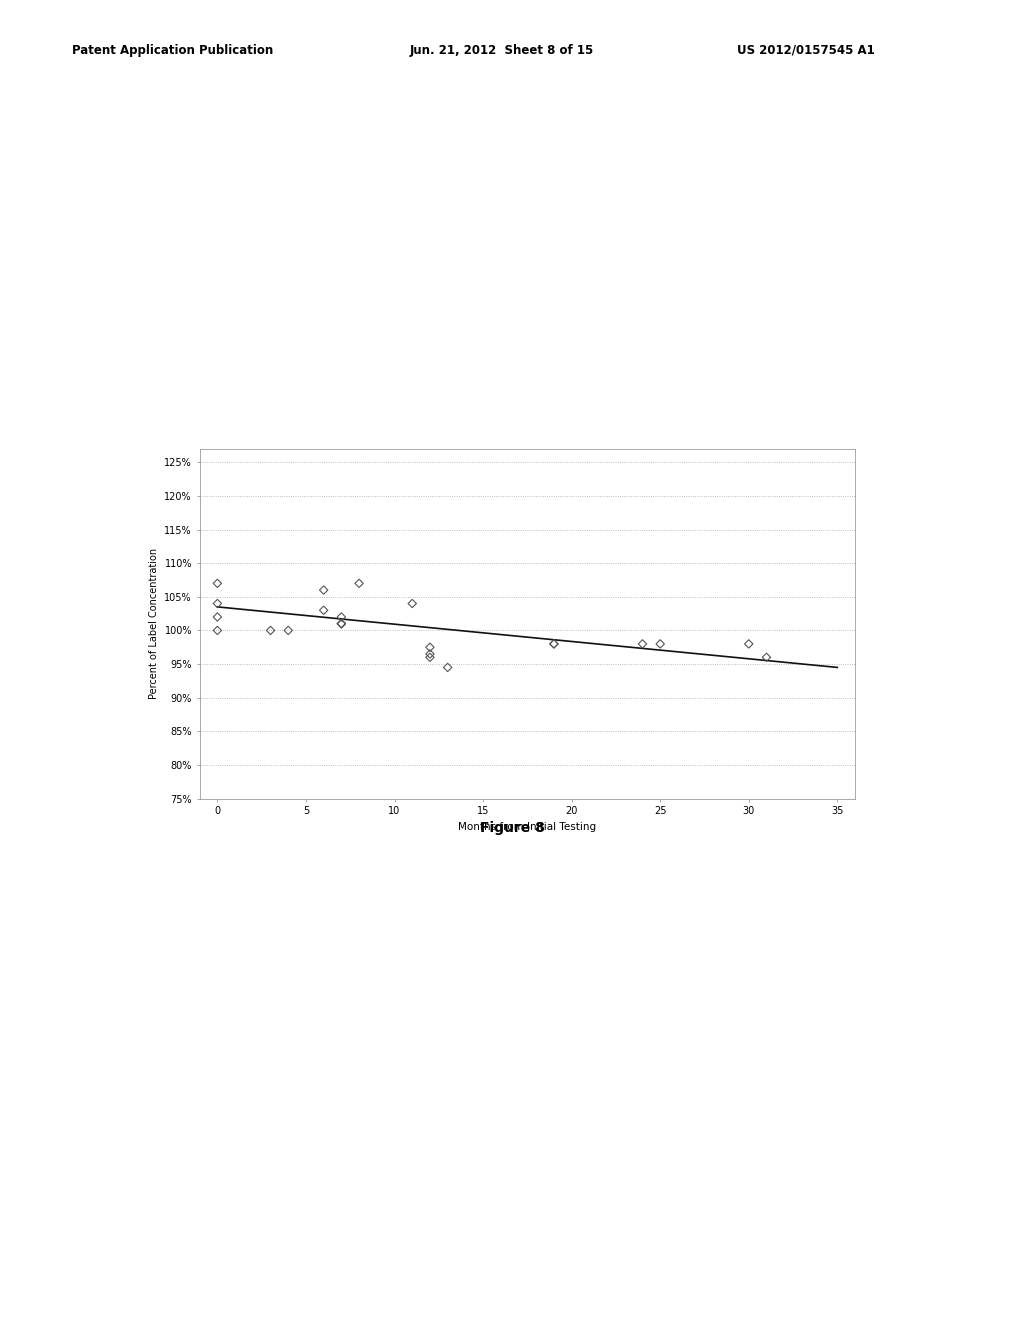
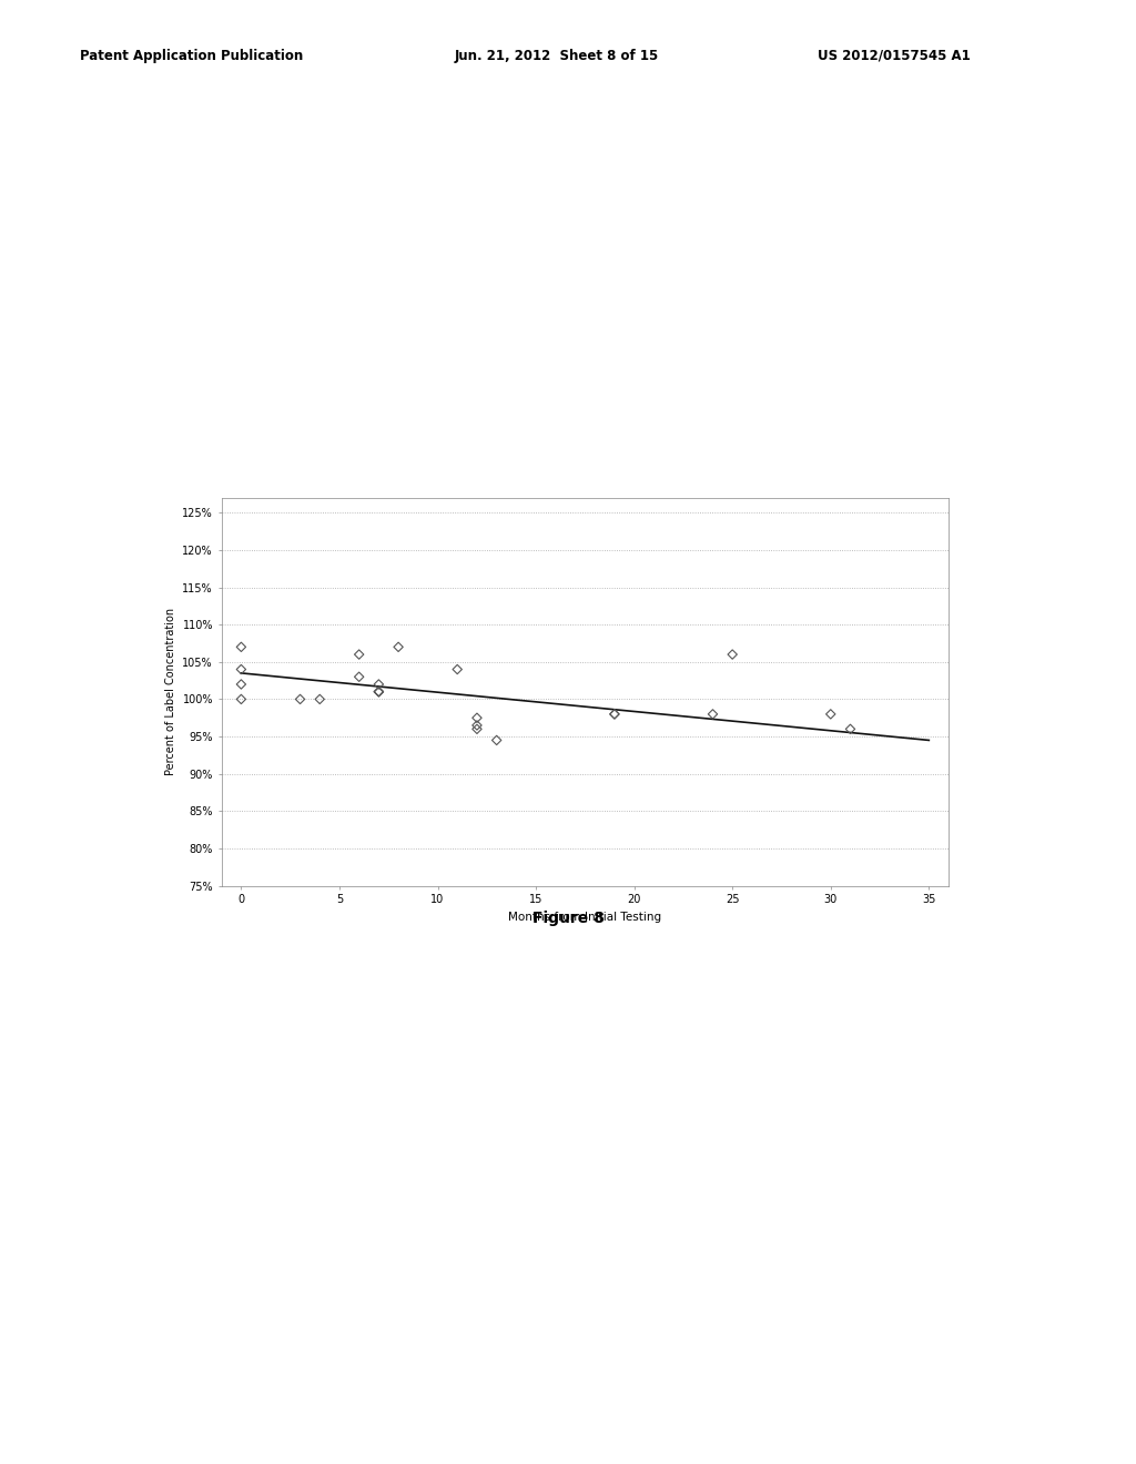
25: 98.0% -> 106.0%
